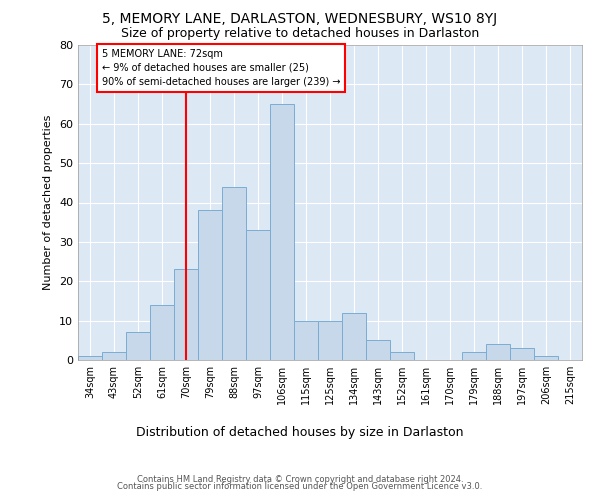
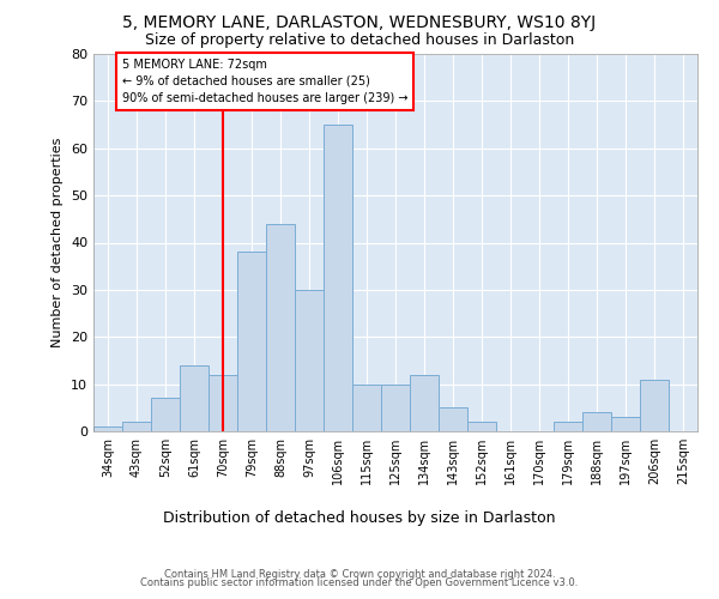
70sqm: 23 -> 12
97sqm: 33 -> 30
206sqm: 1 -> 11
